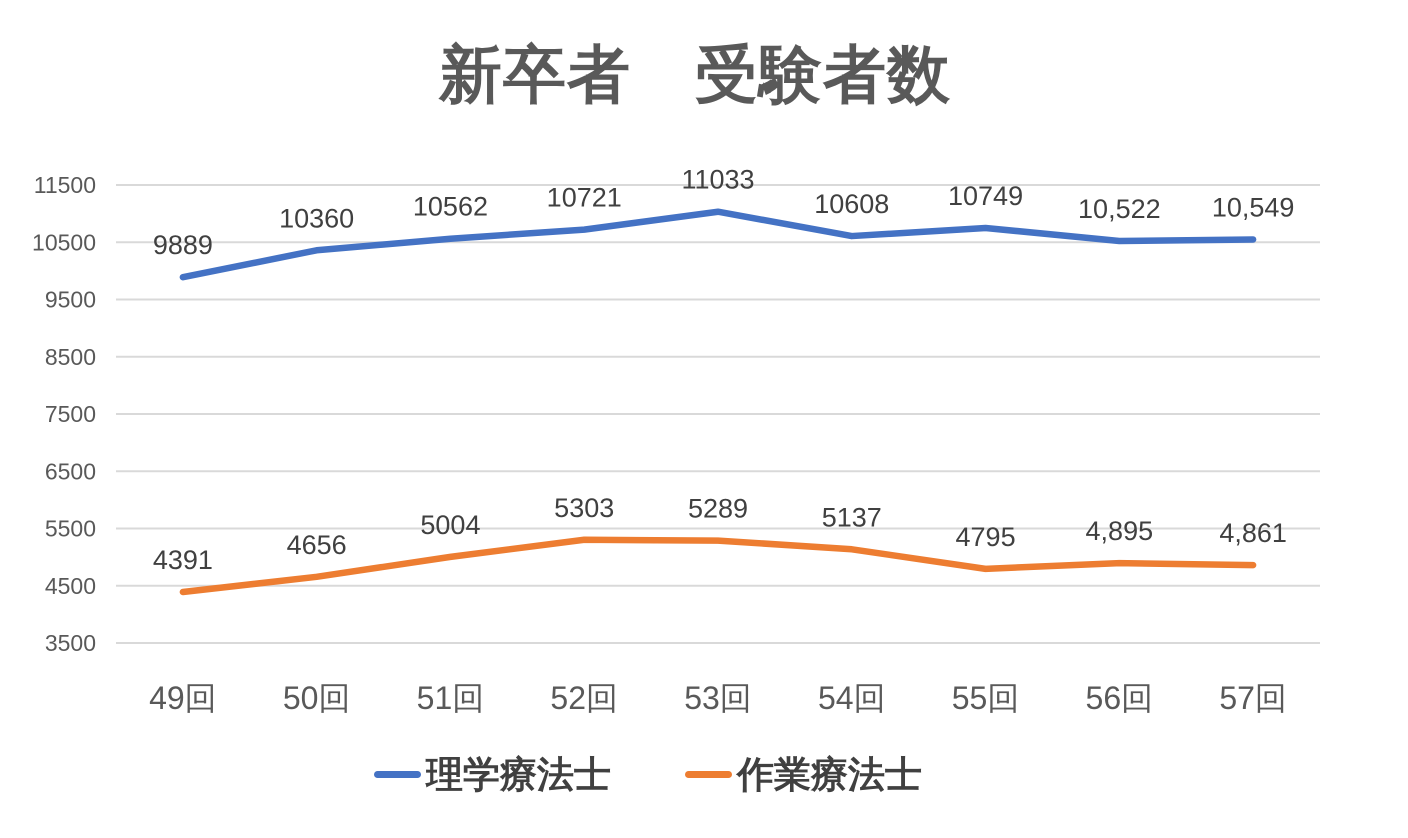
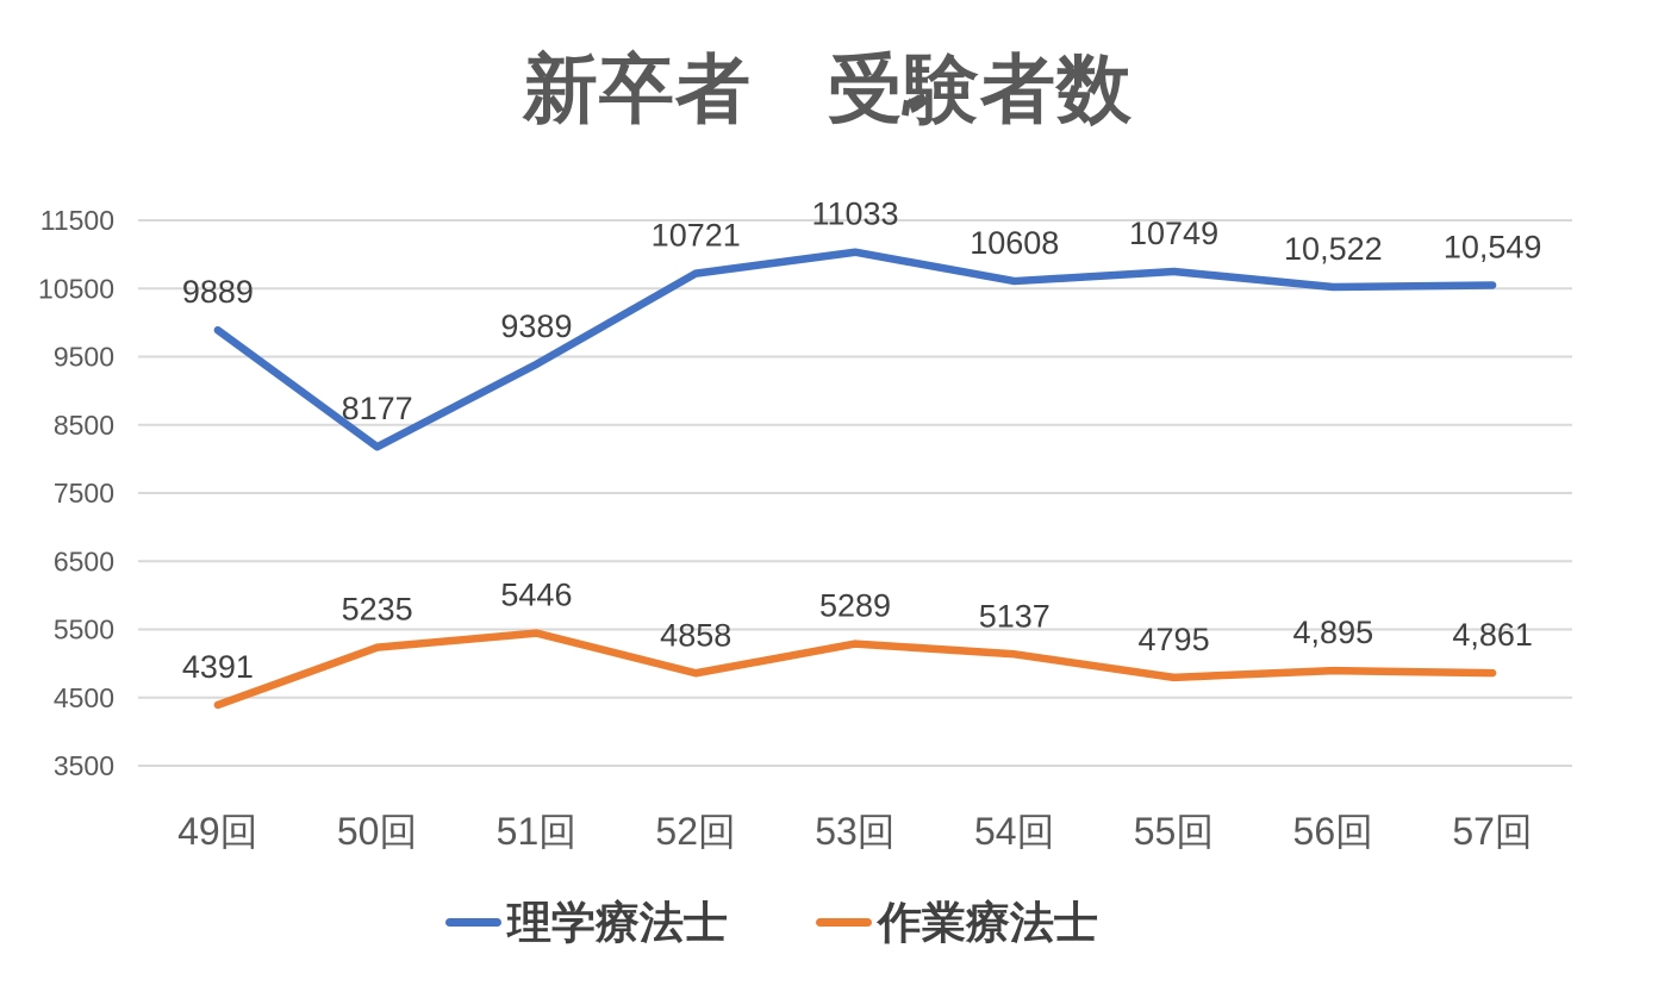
理学療法士/50回: 10360 -> 8177
作業療法士/50回: 4656 -> 5235
理学療法士/51回: 10562 -> 9389
作業療法士/51回: 5004 -> 5446
作業療法士/52回: 5303 -> 4858
